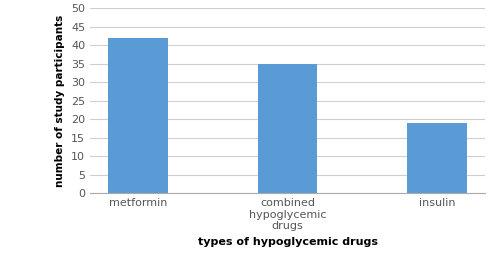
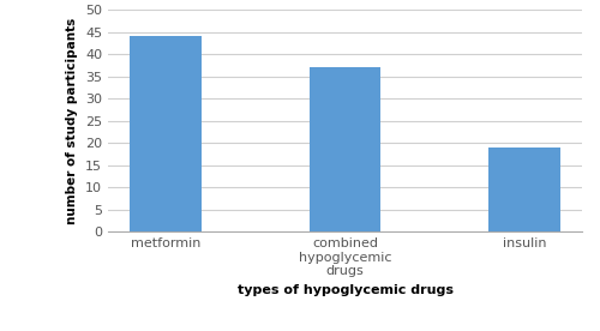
metformin: 42 -> 44
combined hypoglycemic drugs: 35 -> 37
